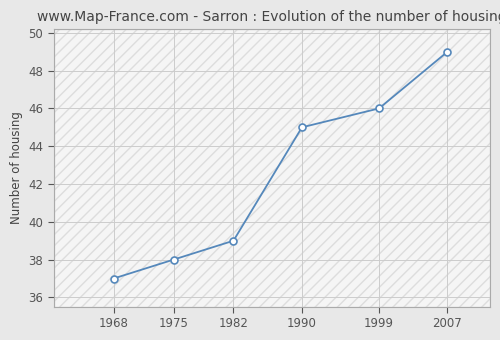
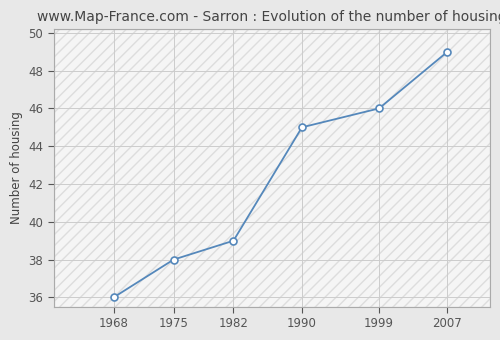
1968: 37 -> 36
